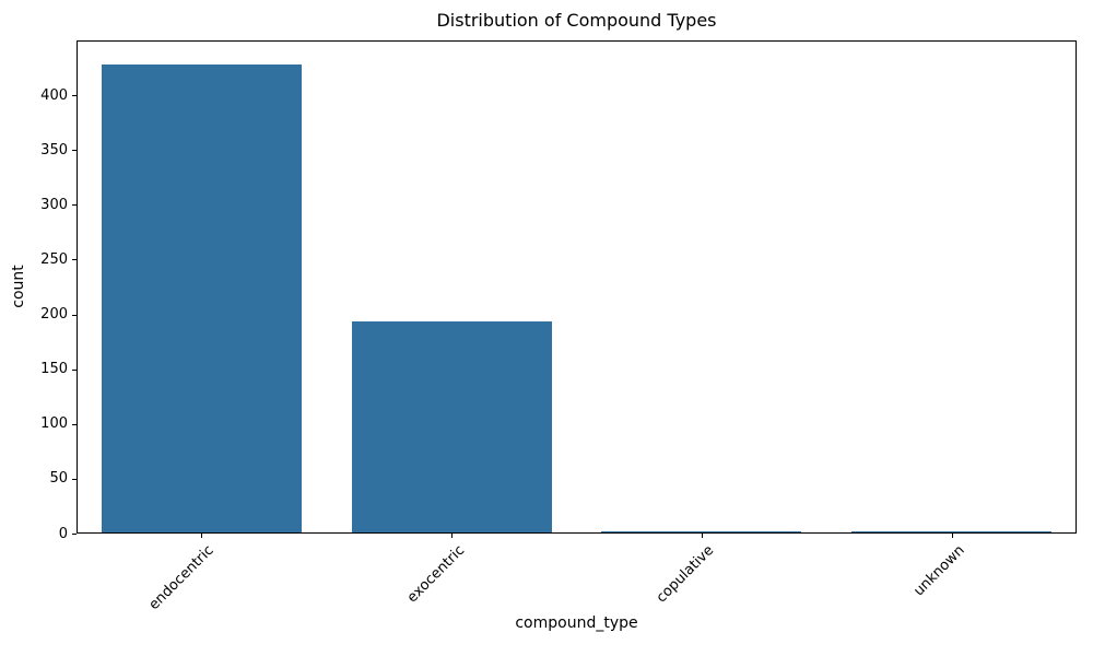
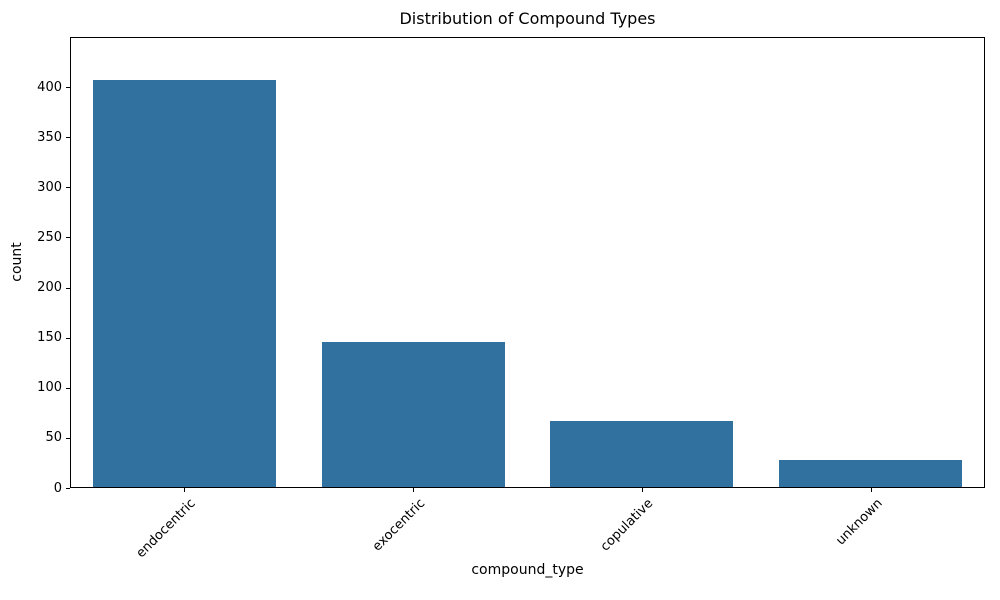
endocentric: 428 -> 407
exocentric: 194 -> 146
copulative: 2 -> 67
unknown: 2 -> 28
